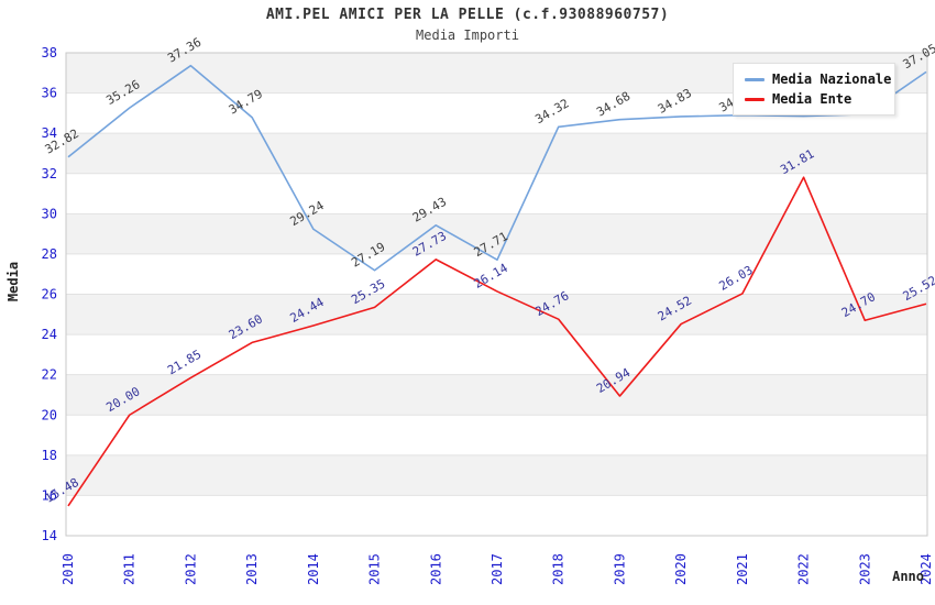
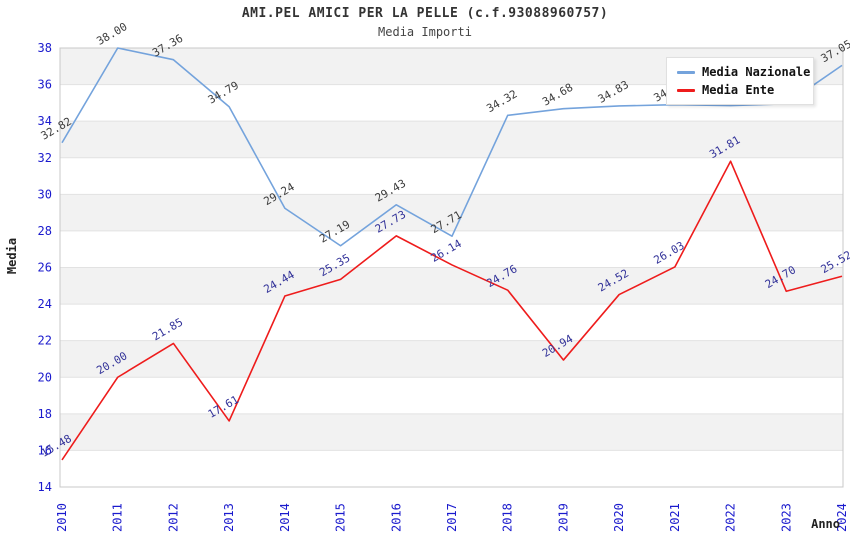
Media Nazionale/2011: 35.26 -> 38.00
Media Ente/2013: 23.60 -> 17.61
